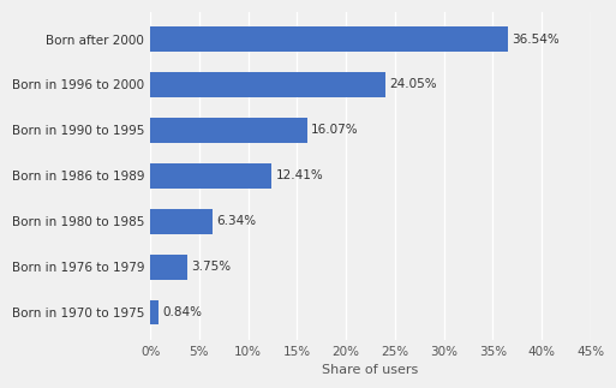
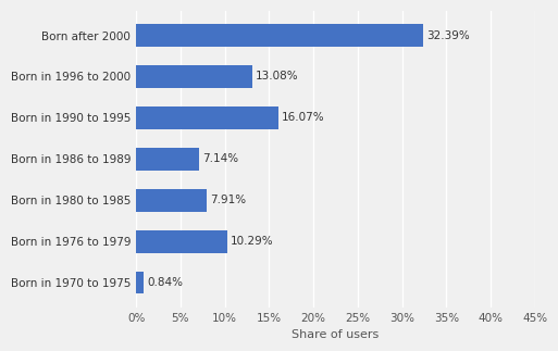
Born after 2000: 36.54% -> 32.39%
Born in 1996 to 2000: 24.05% -> 13.08%
Born in 1986 to 1989: 12.41% -> 7.14%
Born in 1980 to 1985: 6.34% -> 7.91%
Born in 1976 to 1979: 3.75% -> 10.29%
